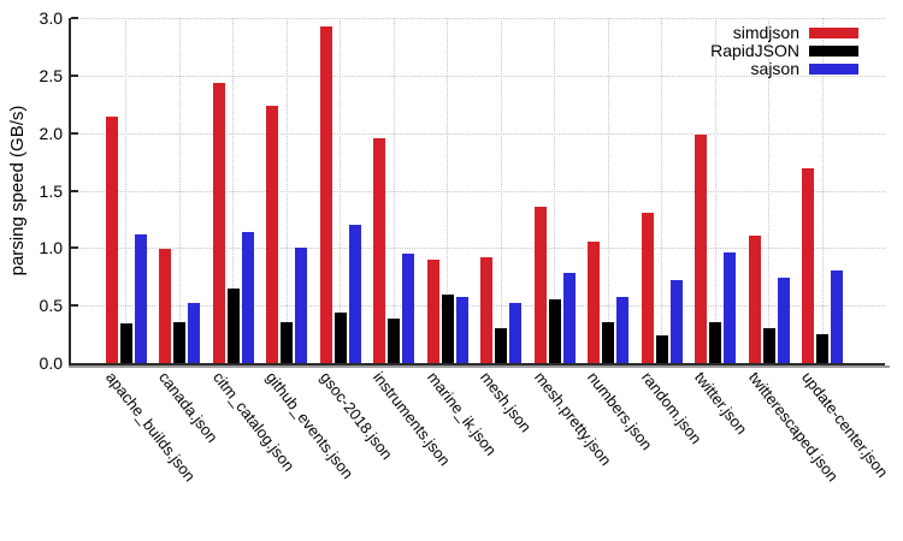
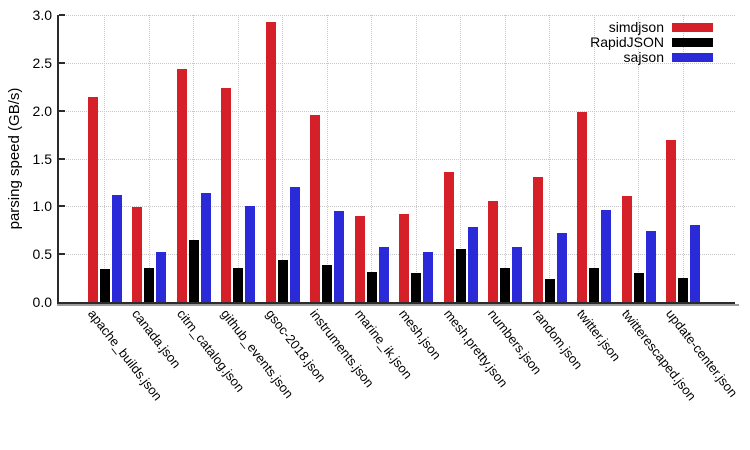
RapidJSON/marine_ik.json: 0.6 -> 0.3
